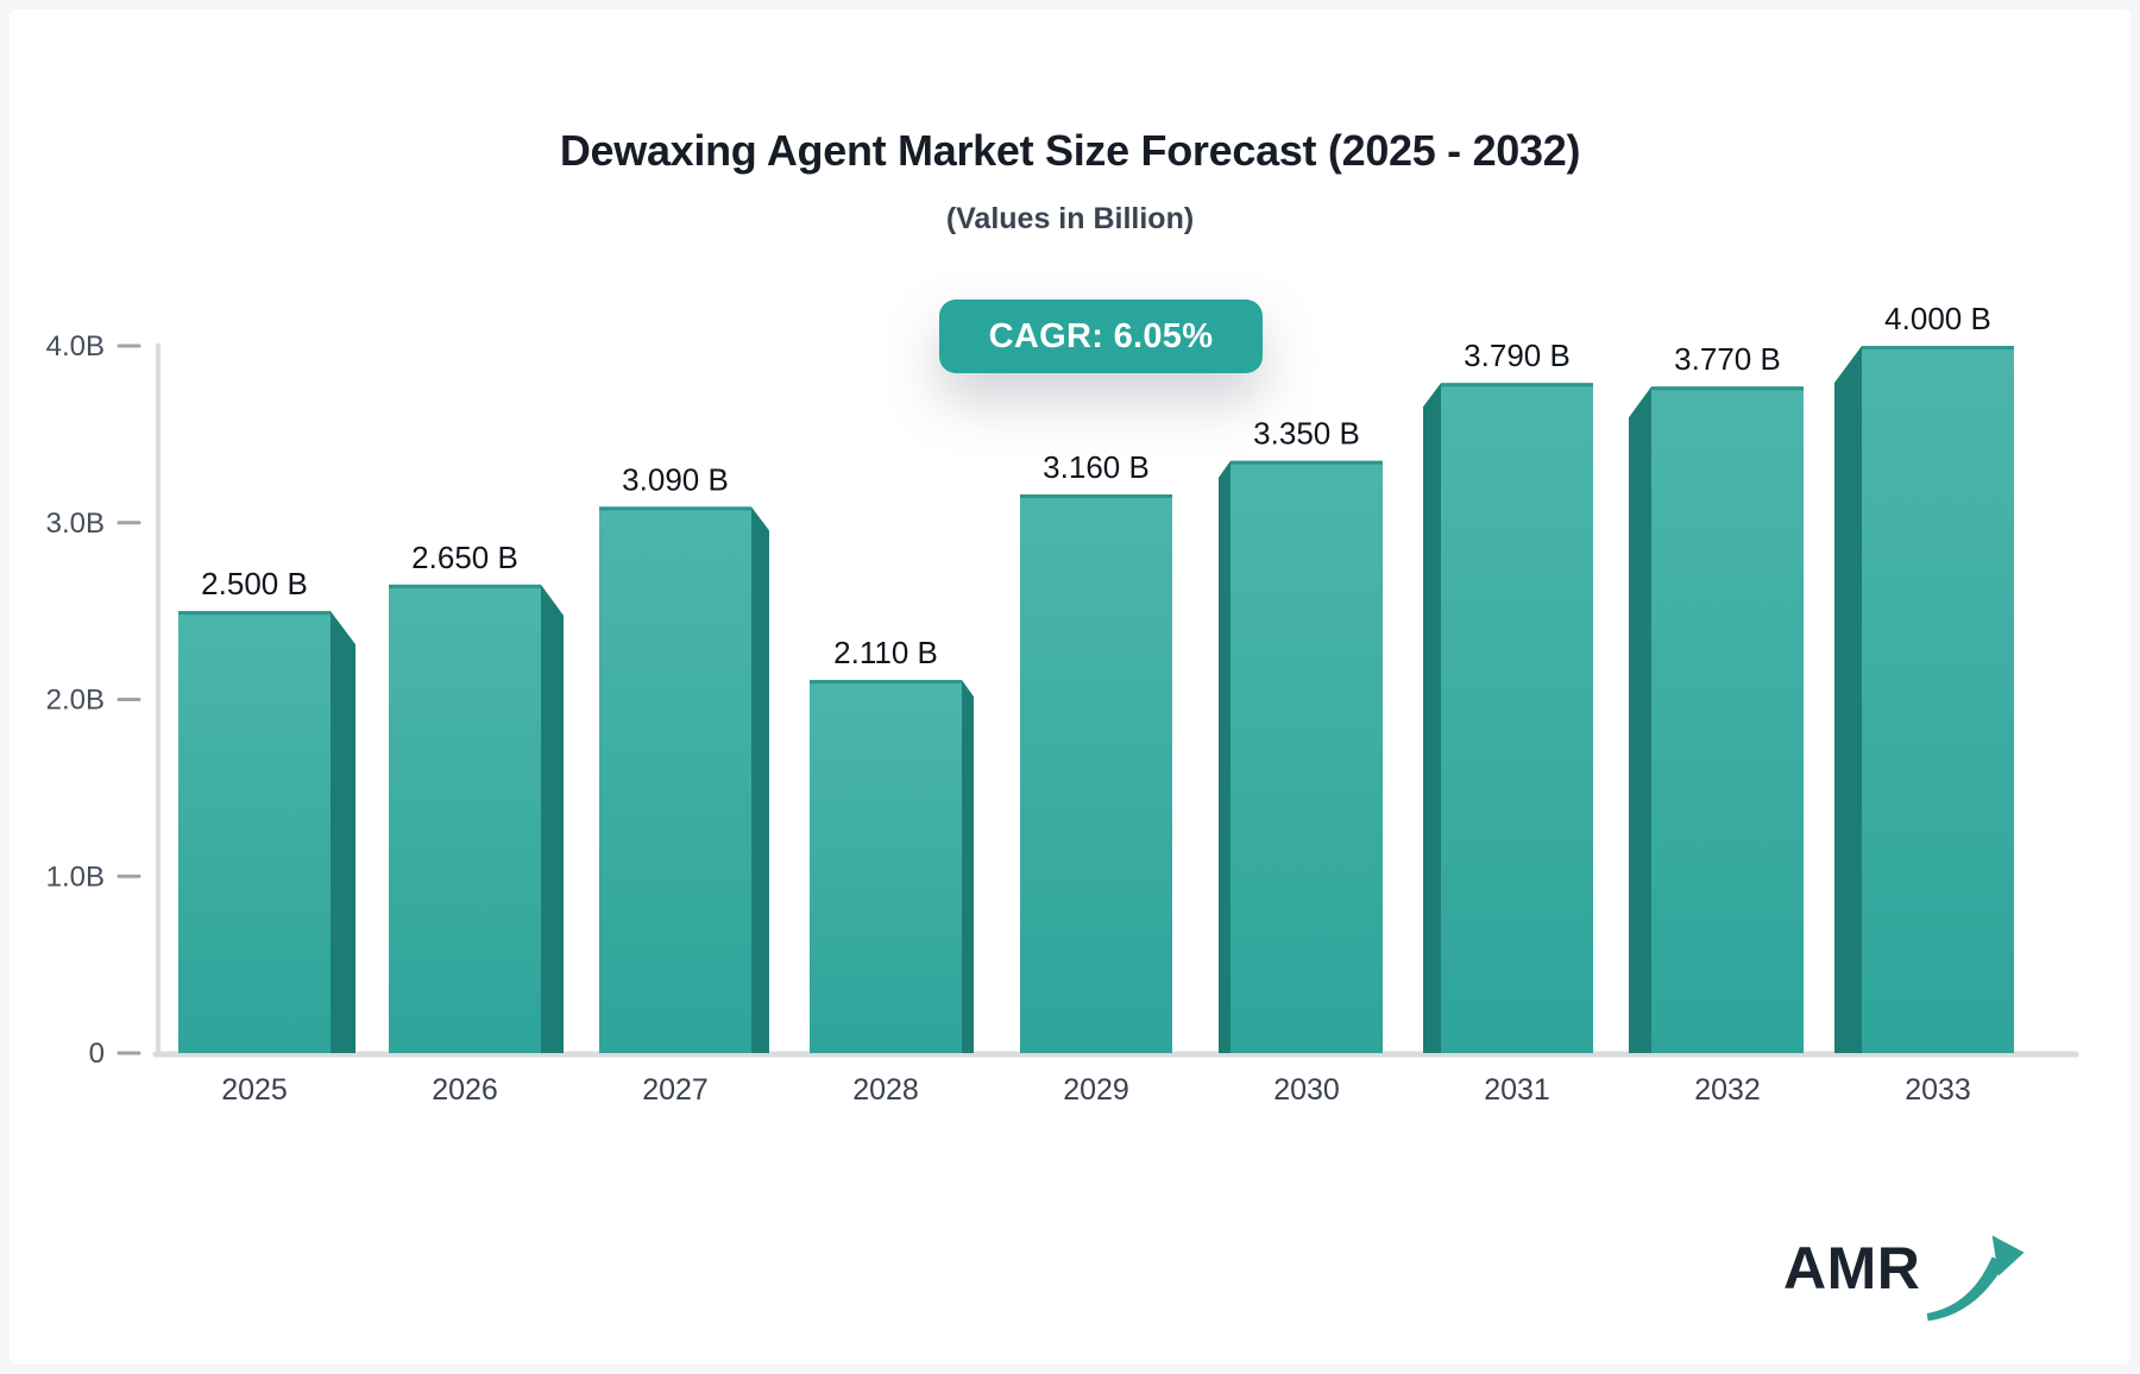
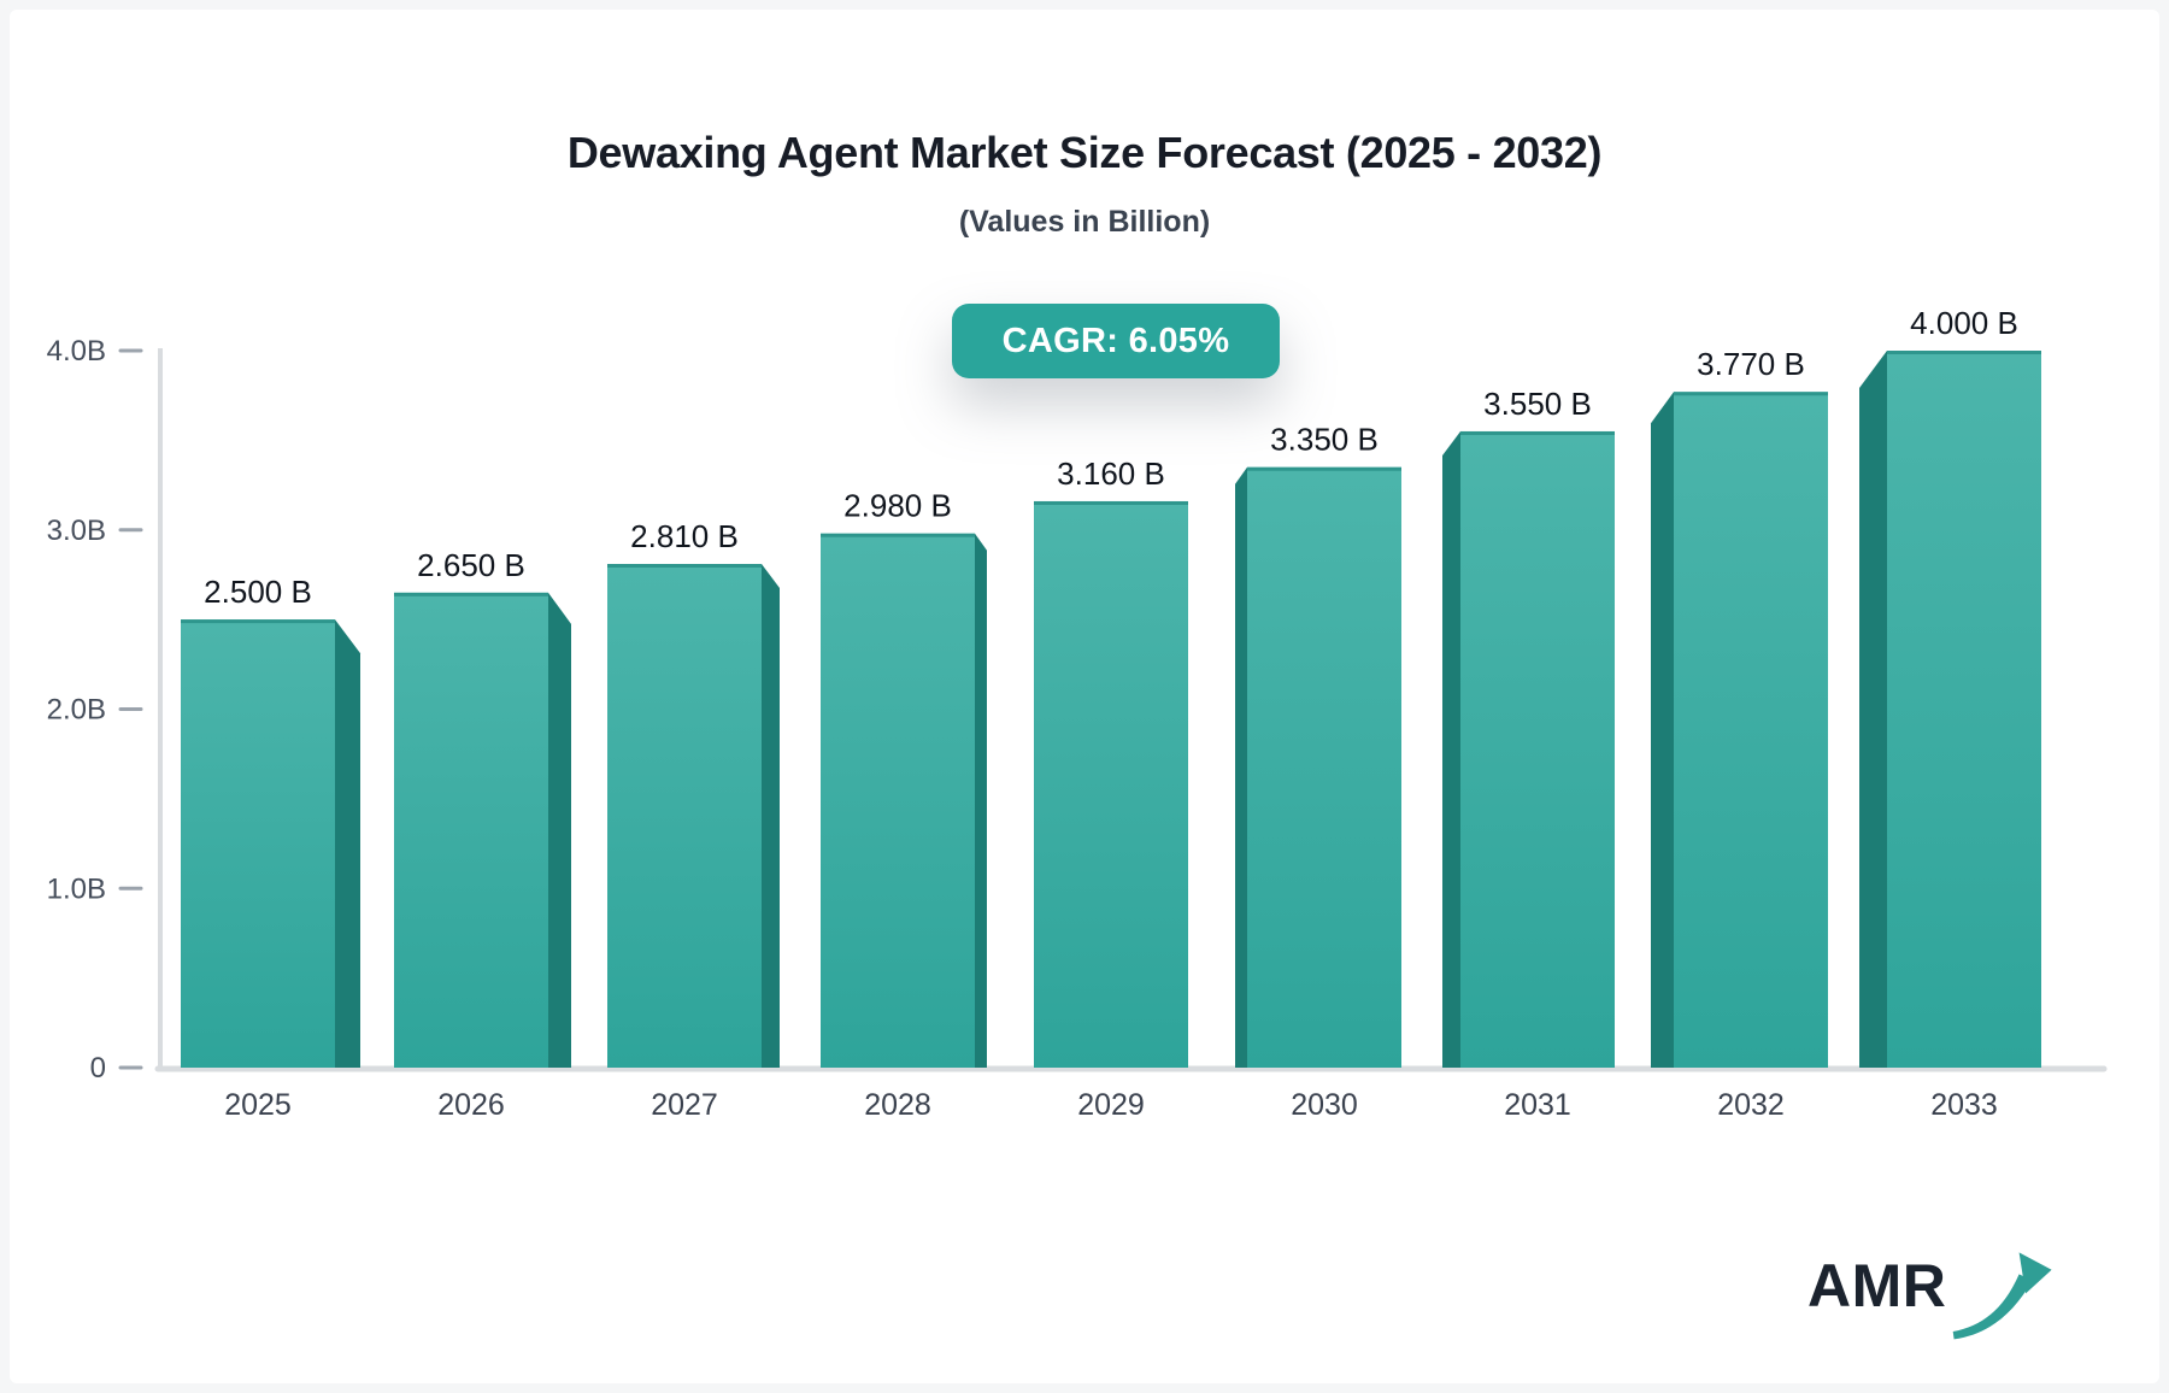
2027: 3.090 -> 2.810
2028: 2.110 -> 2.980
2031: 3.790 -> 3.550
